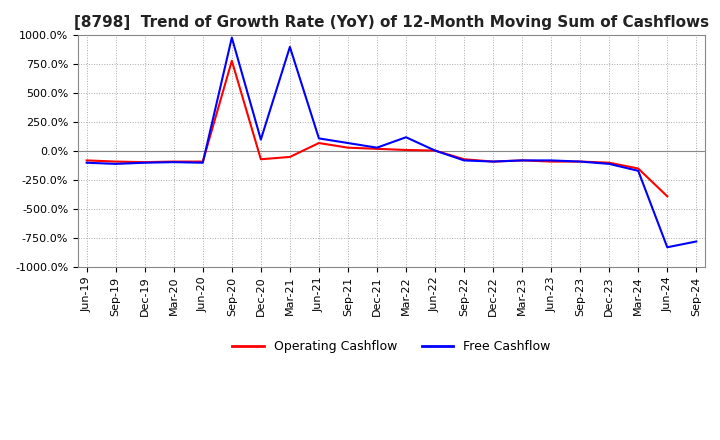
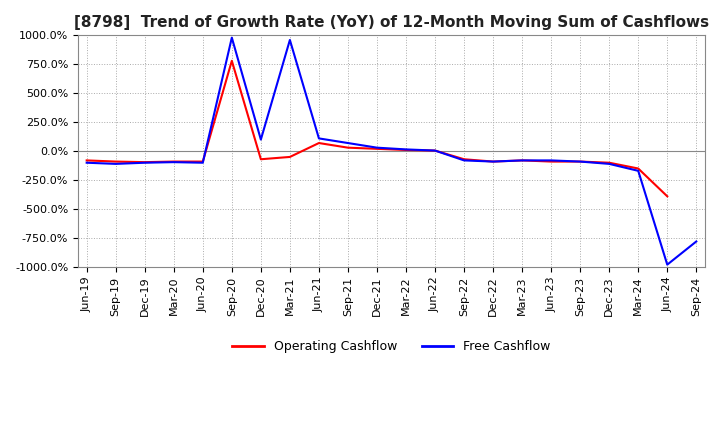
Free Cashflow/Mar-21: 900% -> 960%
Free Cashflow/Mar-22: 120% -> 20%
Free Cashflow/Jun-24: -830% -> -980%
